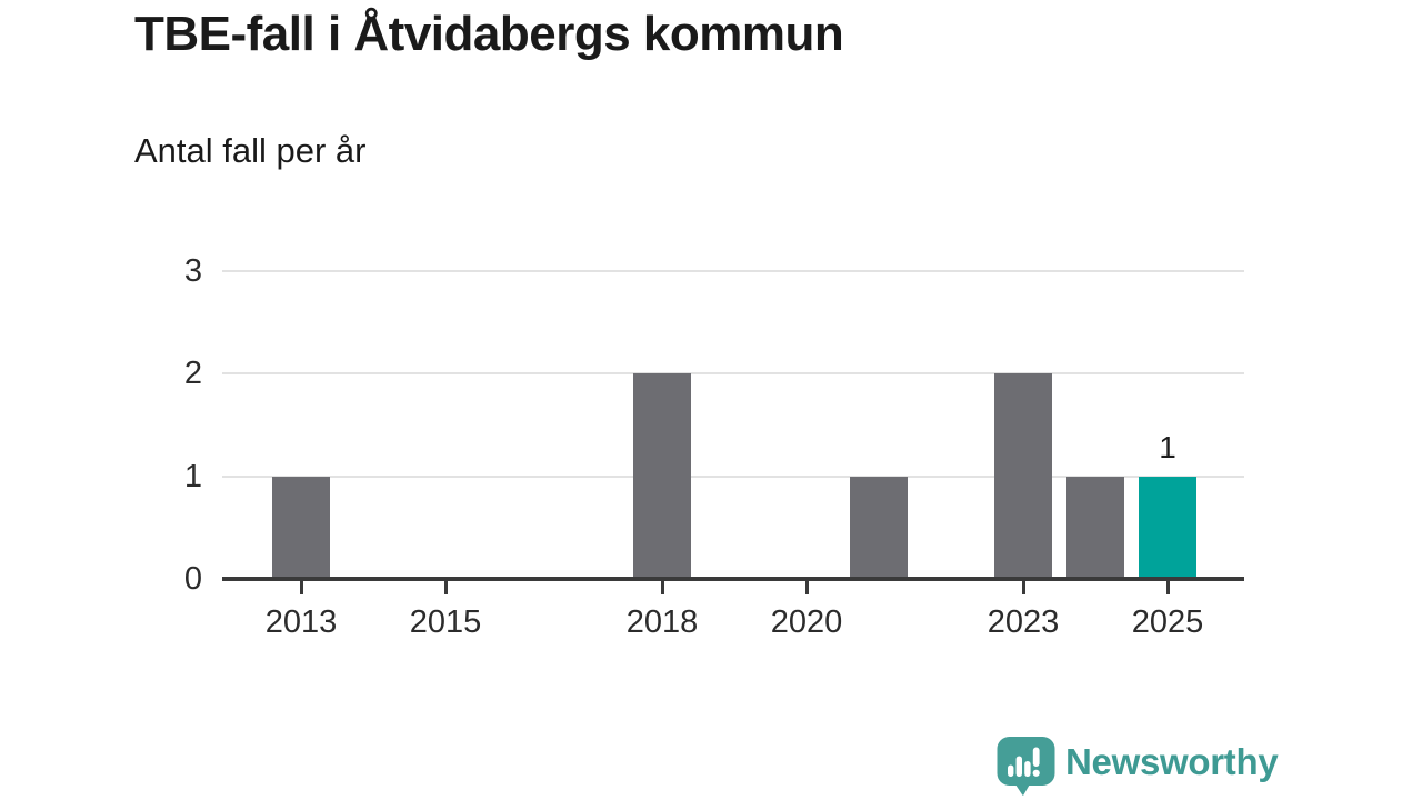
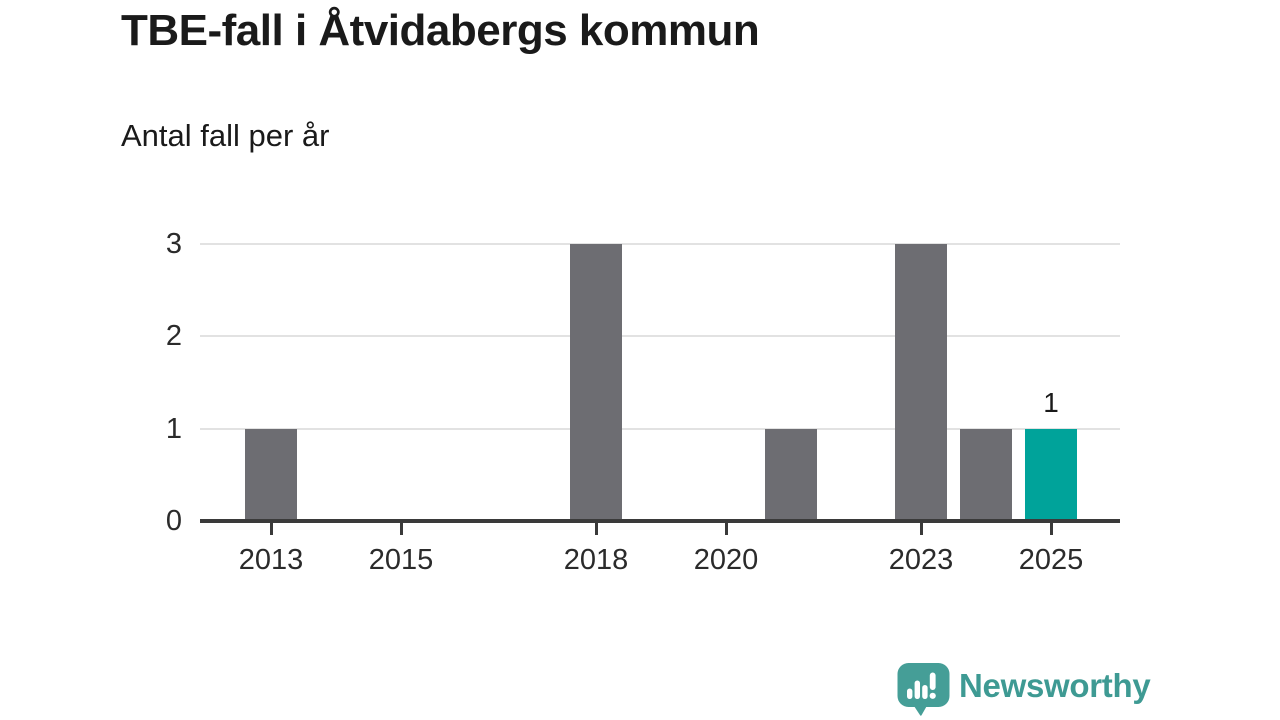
2018: 2 -> 3
2023: 2 -> 3
